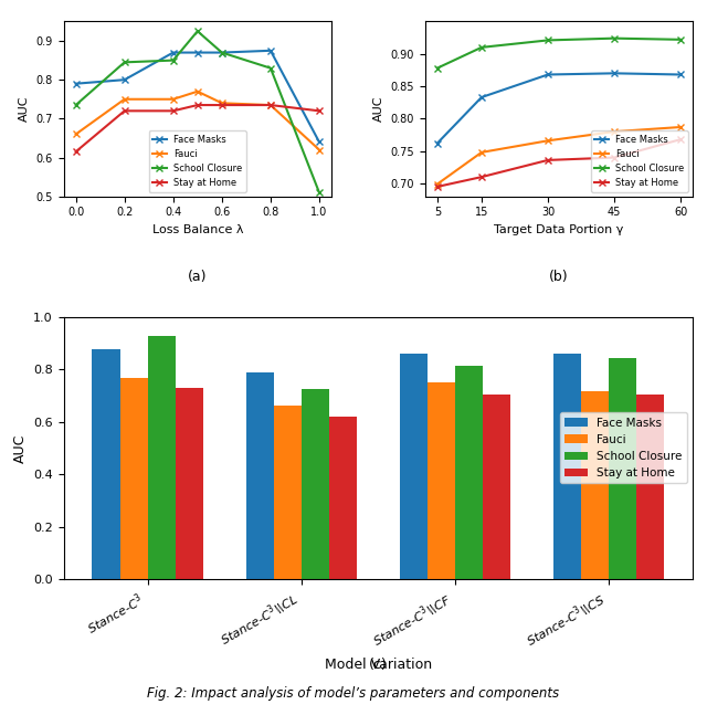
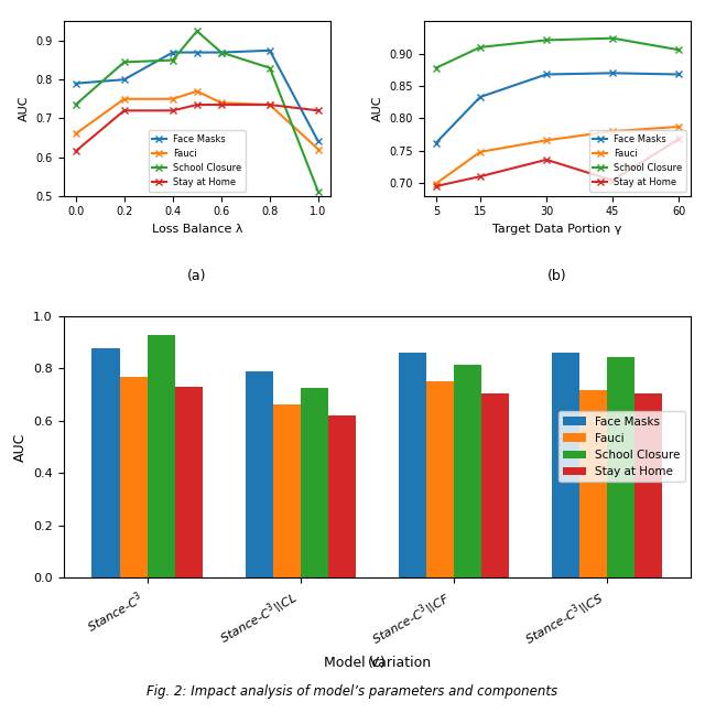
Stay at Home/45: 0.740 -> 0.704
School Closure/60: 0.922 -> 0.906
